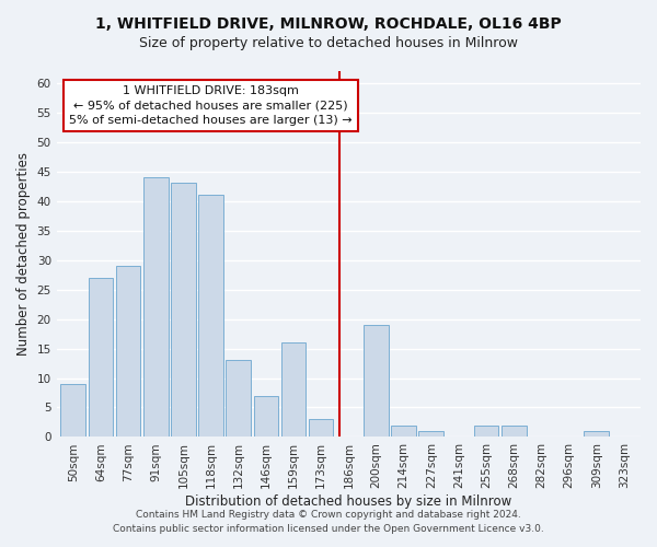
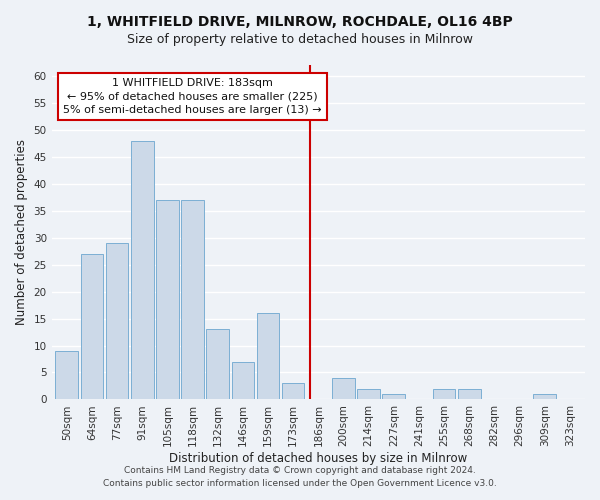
91sqm: 44 -> 48
105sqm: 43 -> 37
118sqm: 41 -> 37
200sqm: 19 -> 4
